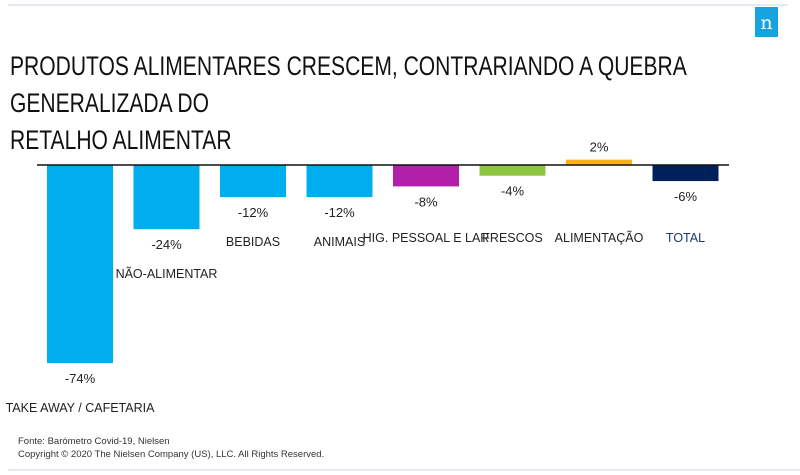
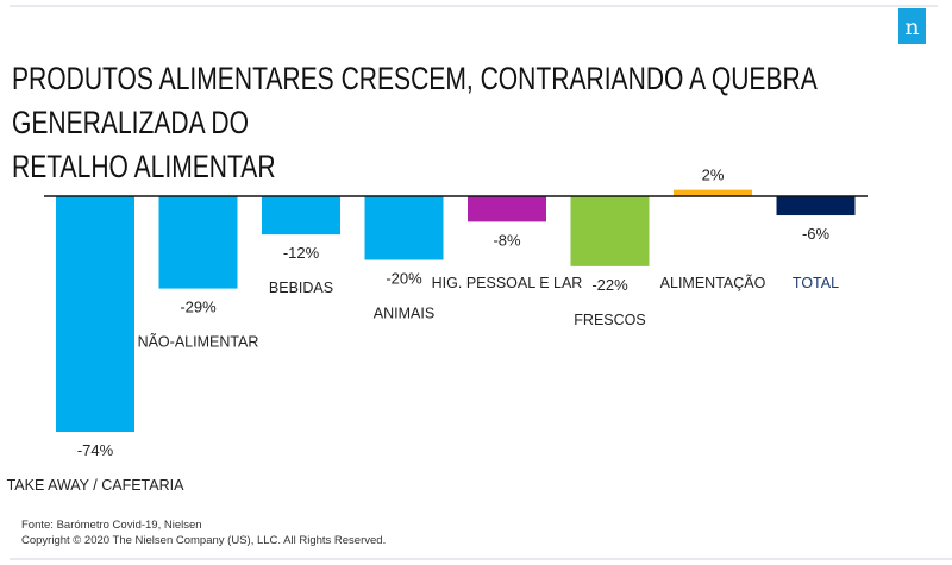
NÃO-ALIMENTAR: -24% -> -29%
ANIMAIS: -12% -> -20%
FRESCOS: -4% -> -22%
